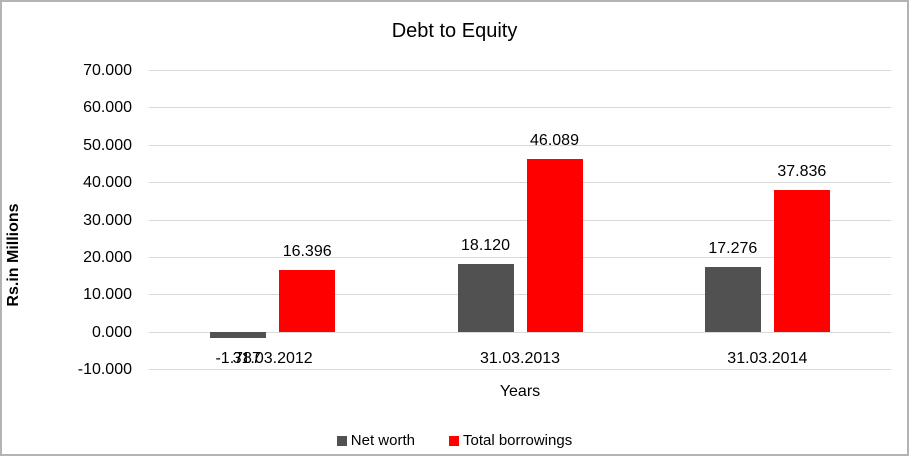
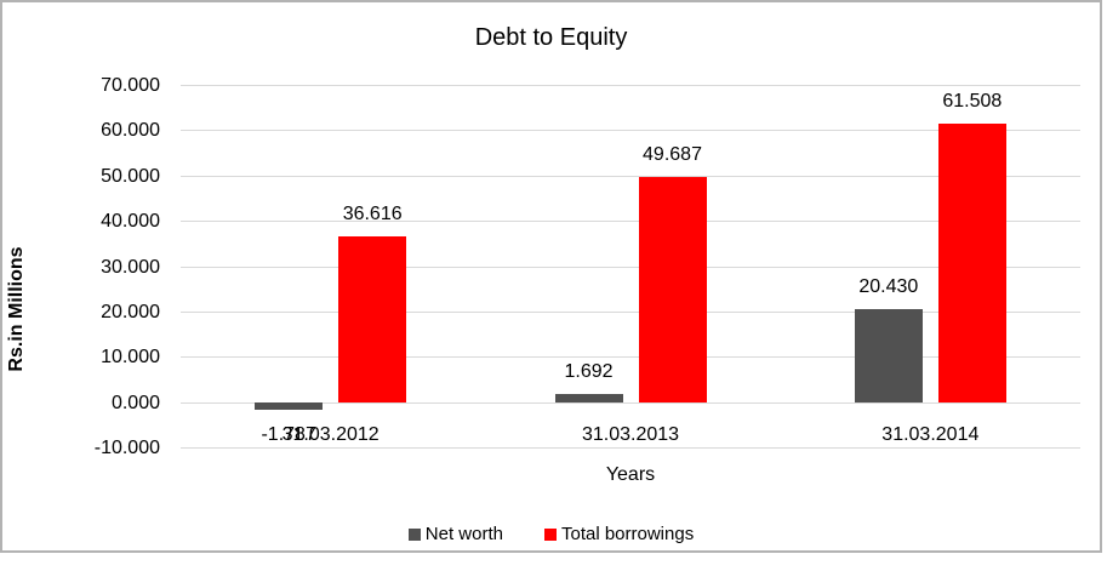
Total borrowings/31.03.2012: 16.396 -> 36.616
Net worth/31.03.2013: 18.120 -> 1.692
Total borrowings/31.03.2013: 46.089 -> 49.687
Net worth/31.03.2014: 17.276 -> 20.430
Total borrowings/31.03.2014: 37.836 -> 61.508
